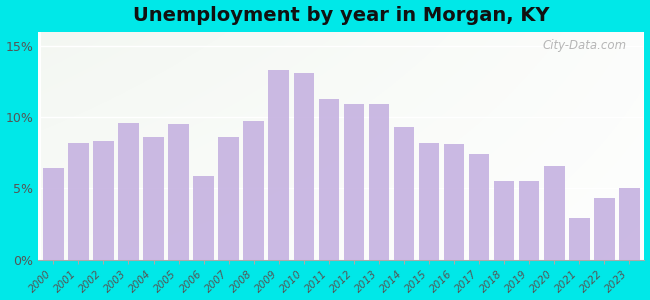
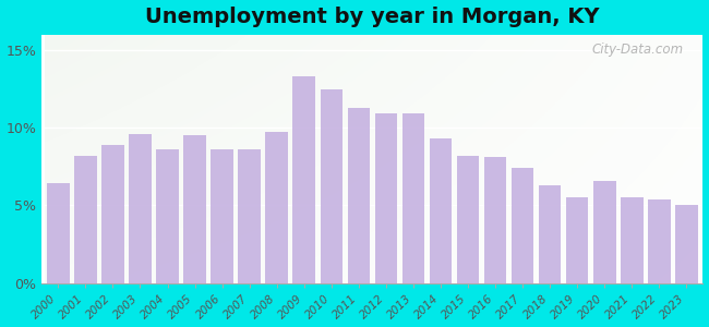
2002: 8.3% -> 8.9%
2006: 5.9% -> 8.6%
2010: 13.1% -> 12.5%
2018: 5.5% -> 6.3%
2021: 2.9% -> 5.5%
2022: 4.3% -> 5.4%
